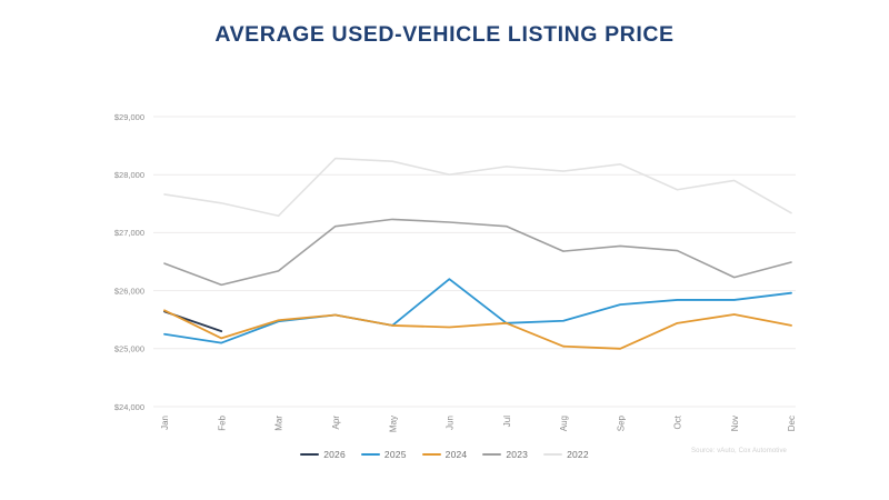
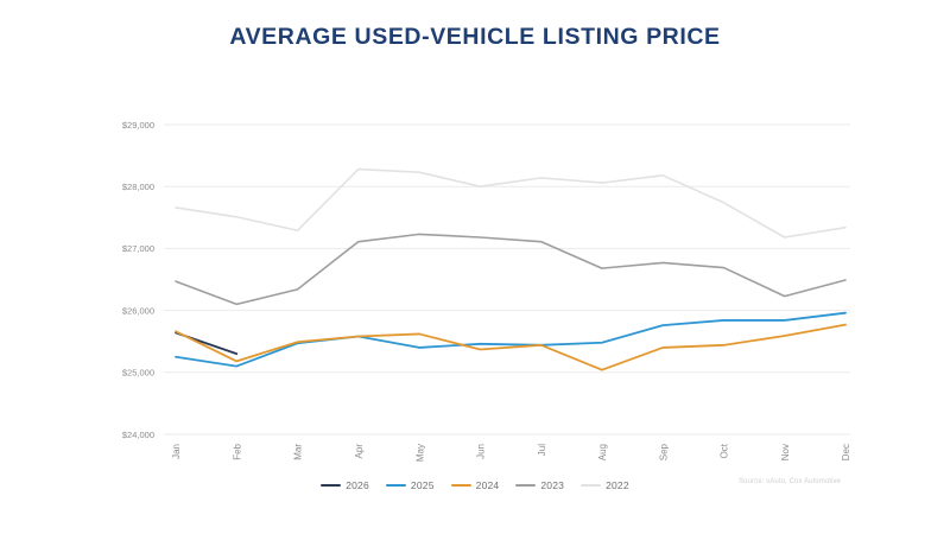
2024/May: $25400 -> $25600
2025/Jun: $26200 -> $25500
2024/Sep: $25000 -> $25400
2022/Nov: $27900 -> $27200
2024/Dec: $25400 -> $25800
